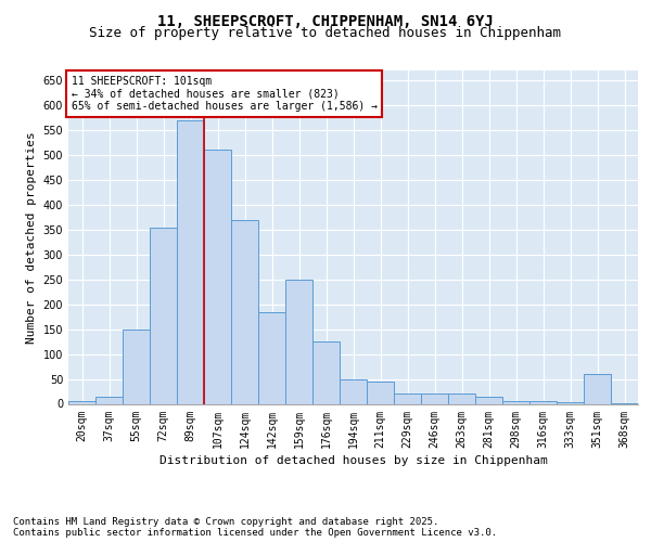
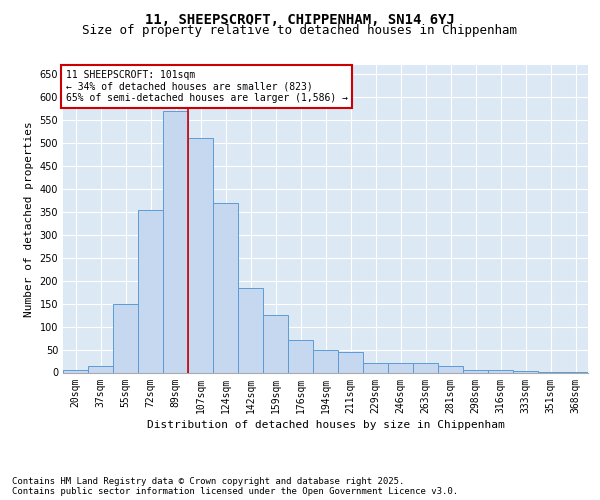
159sqm: 250 -> 125
176sqm: 125 -> 70
351sqm: 60 -> 2
